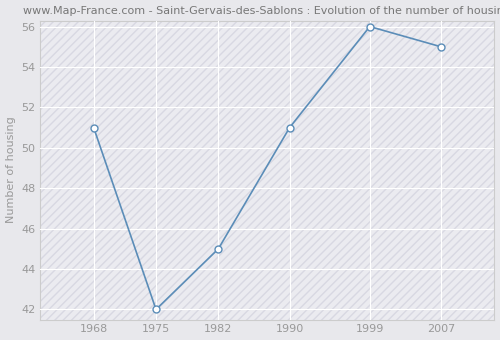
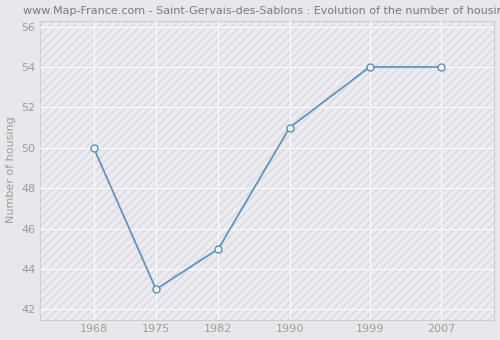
1968: 51 -> 50
1975: 42 -> 43
1999: 56 -> 54
2007: 55 -> 54
